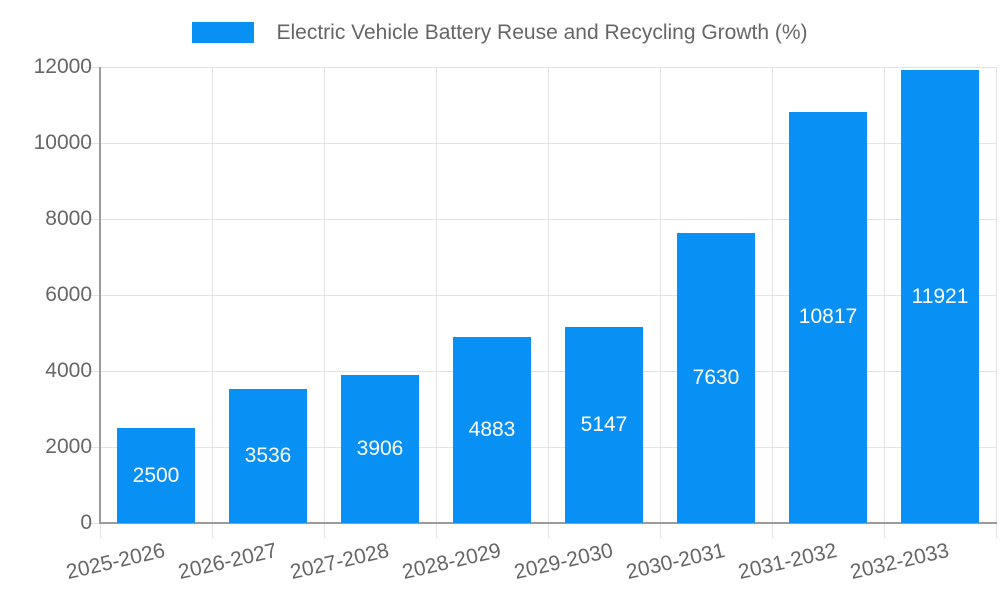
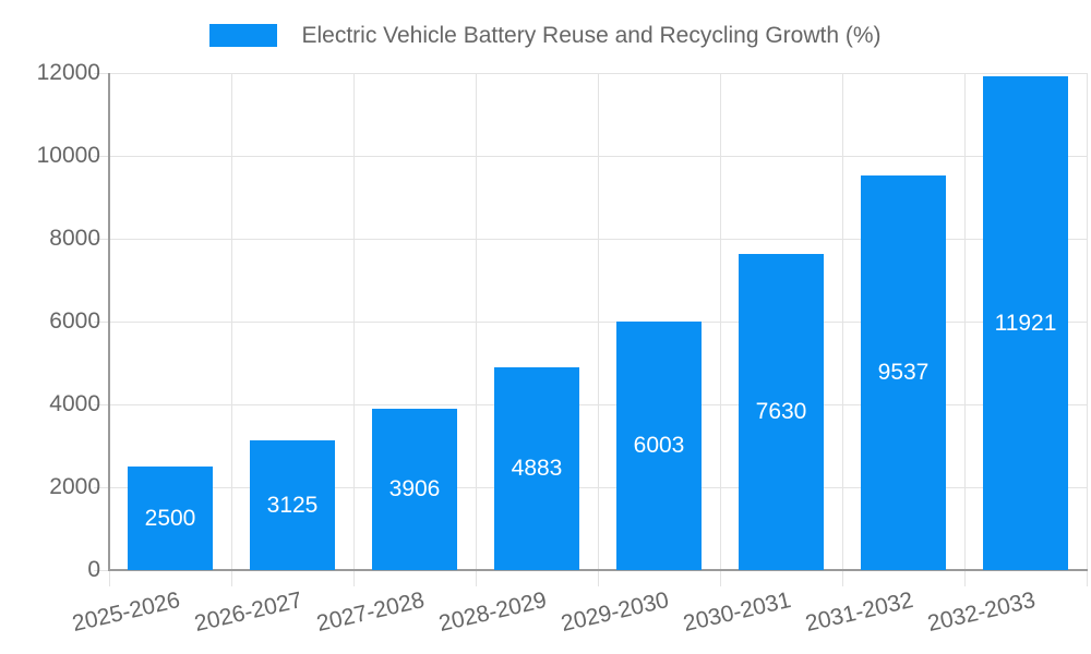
2026-2027: 3536 -> 3125
2029-2030: 5147 -> 6003
2031-2032: 10817 -> 9537
